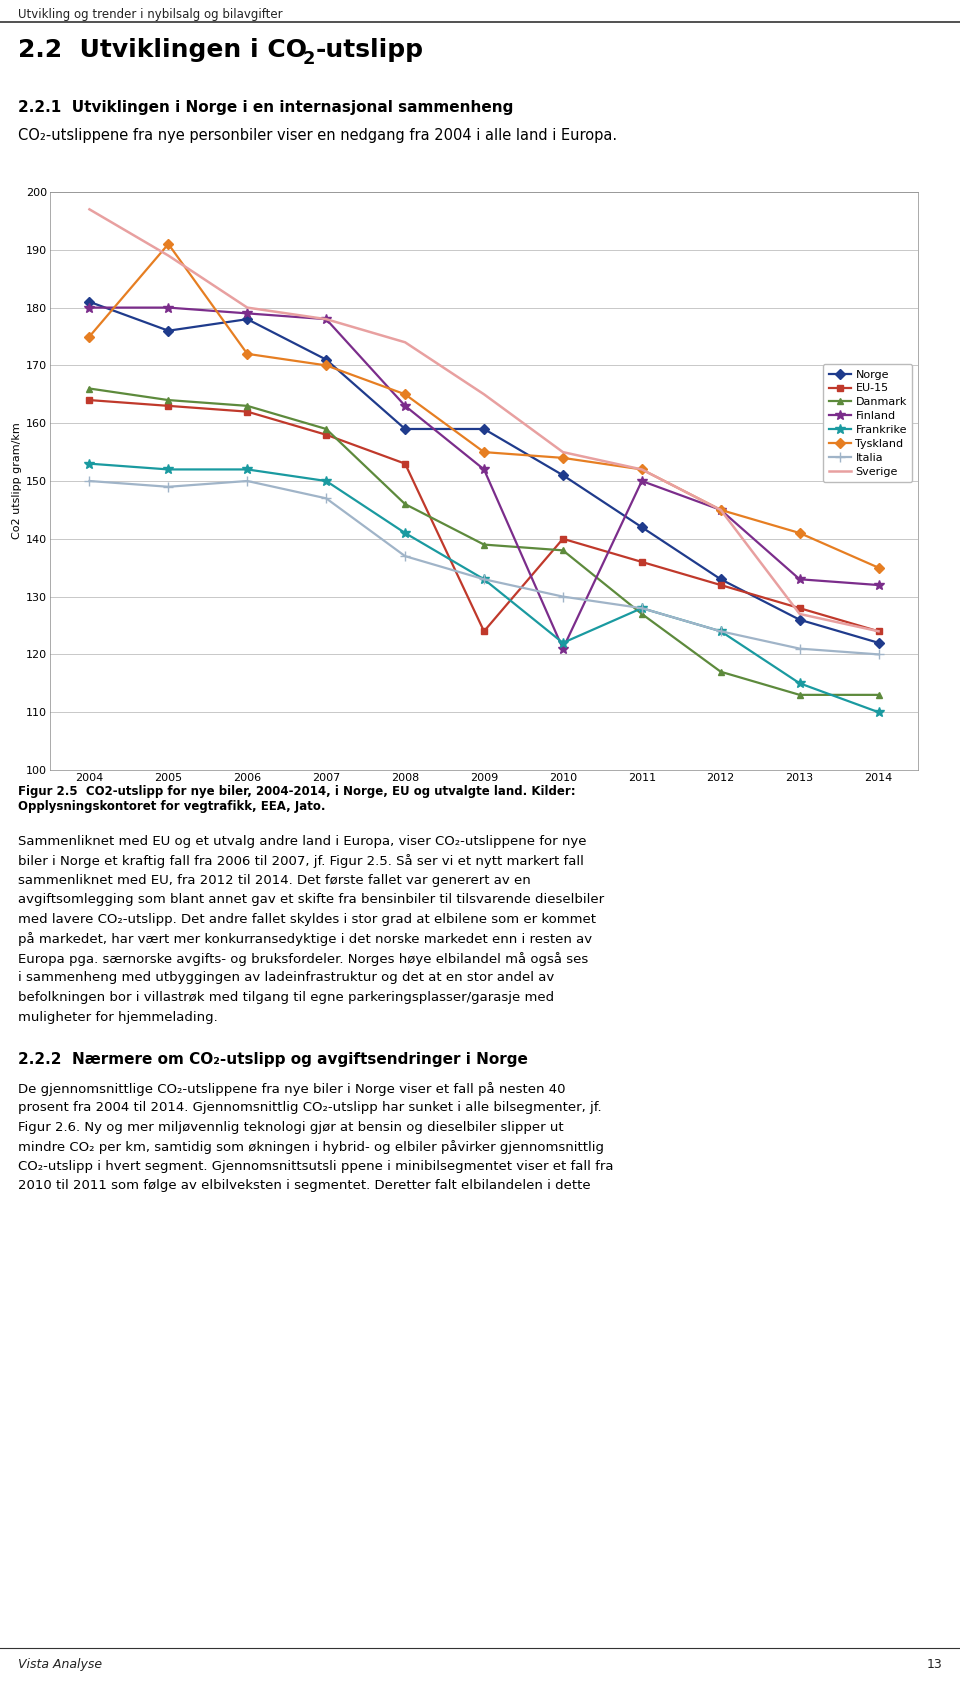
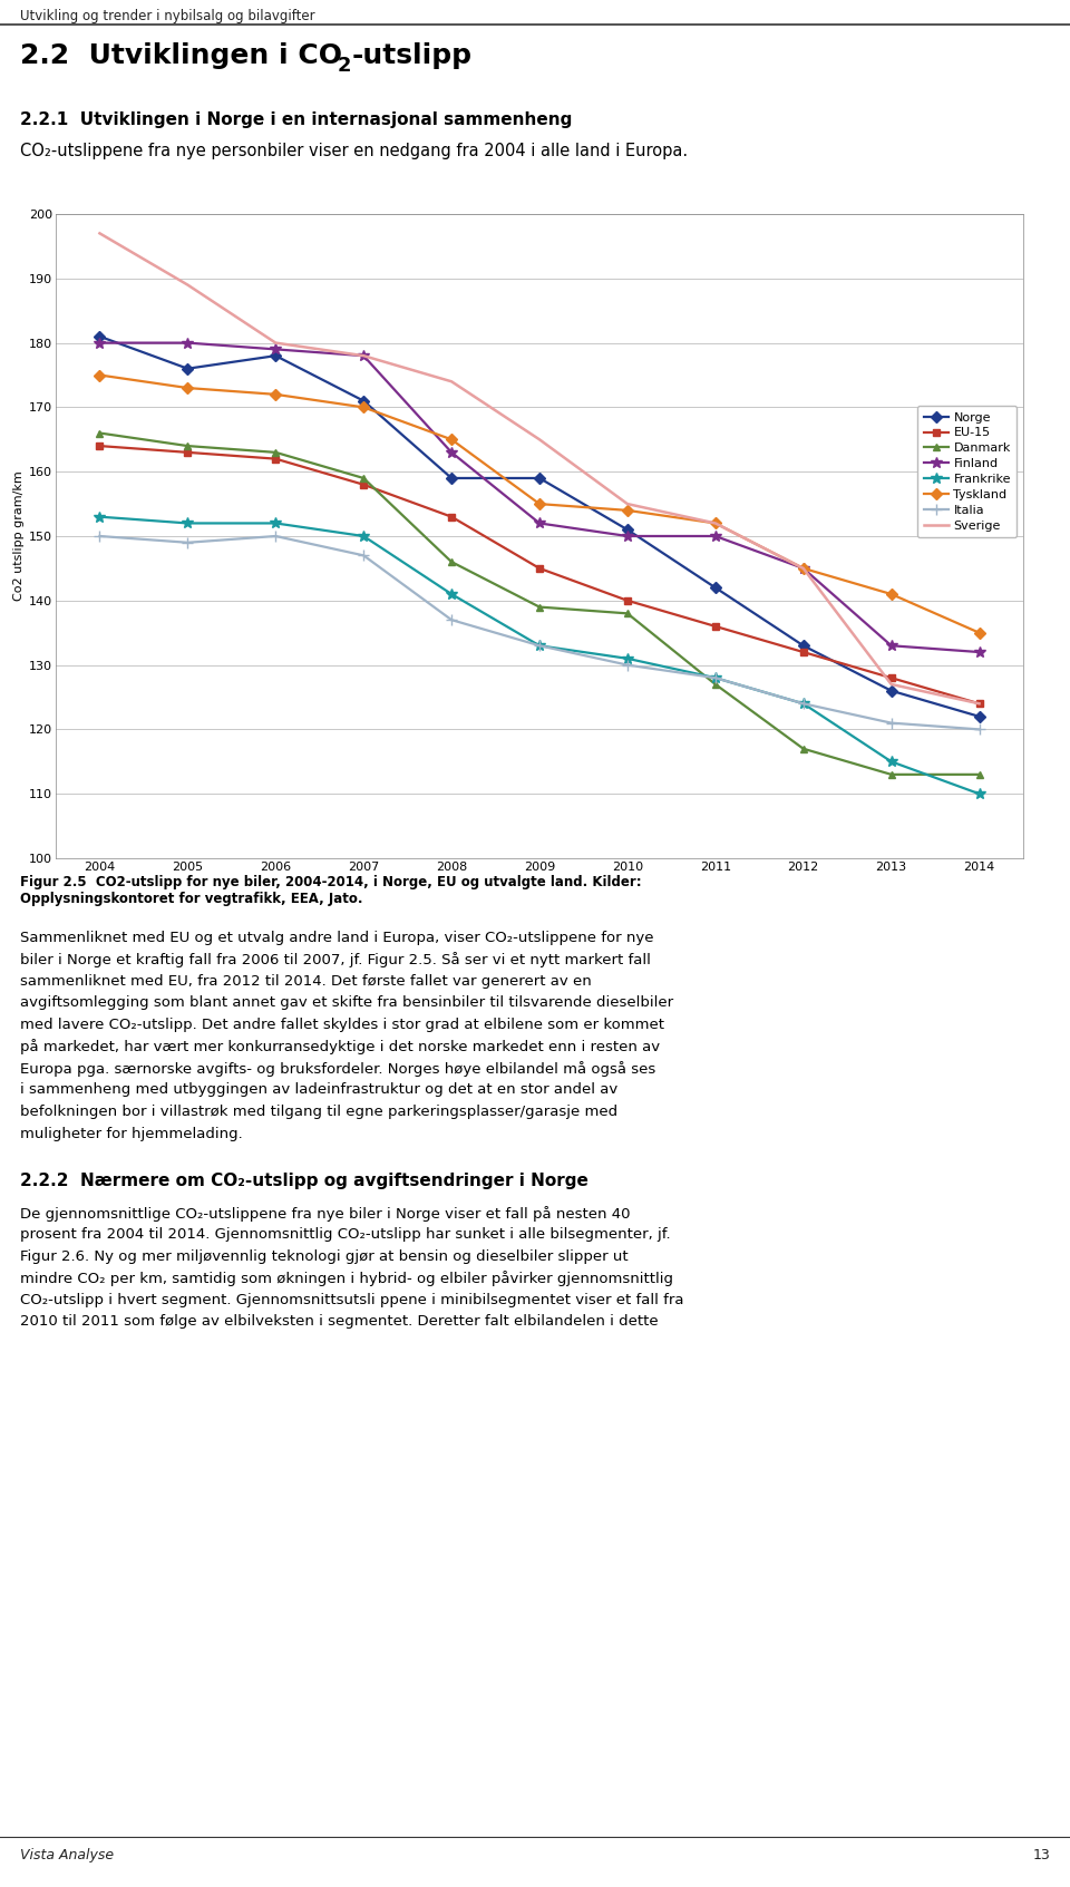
Tyskland/2005: 191 -> 173
EU-15/2009: 124 -> 145
Finland/2010: 121 -> 150
Frankrike/2010: 122 -> 131
